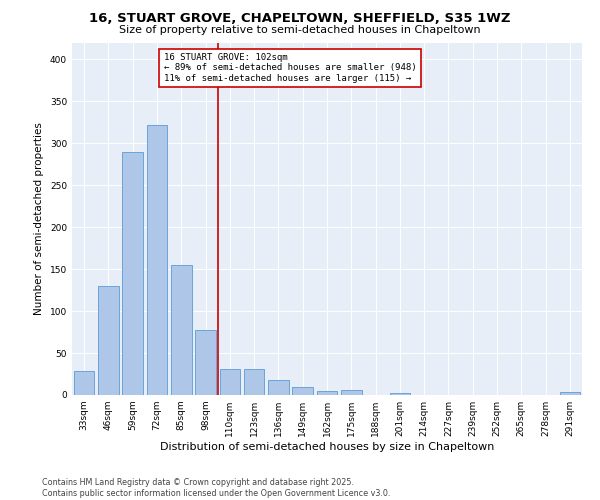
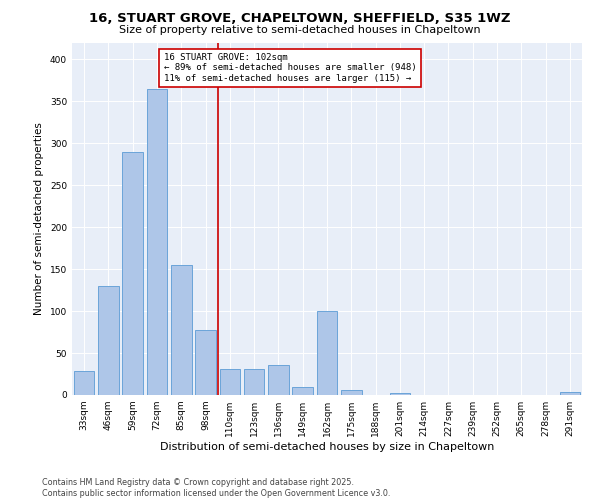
72sqm: 322 -> 364
136sqm: 18 -> 36
162sqm: 5 -> 100
